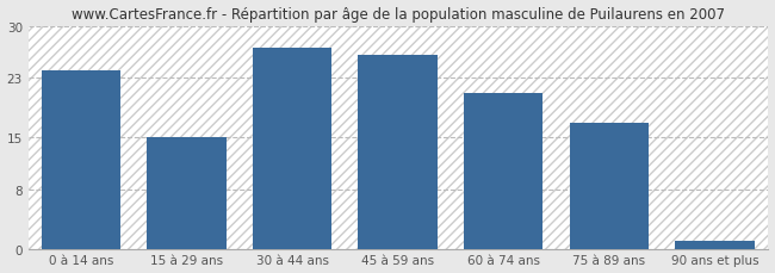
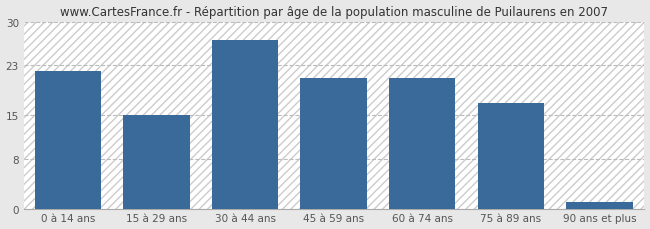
0 à 14 ans: 24 -> 22
45 à 59 ans: 26 -> 21
